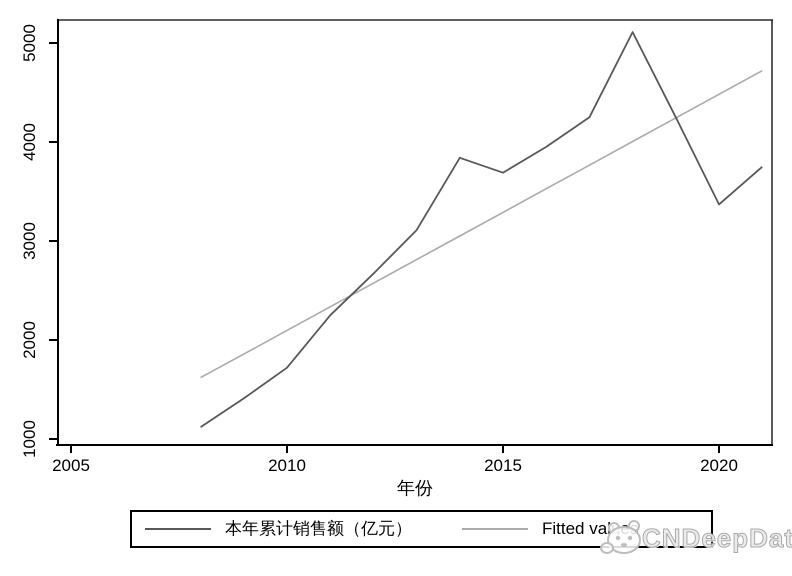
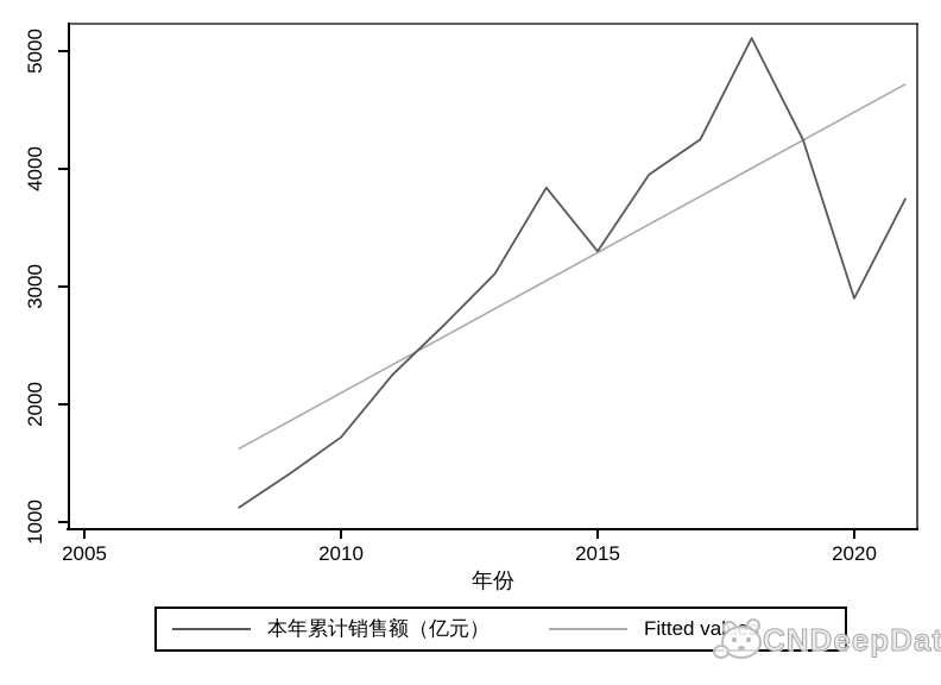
本年累计销售额（亿元）/2015: 3700 -> 3300
本年累计销售额（亿元）/2020: 3400 -> 2900
